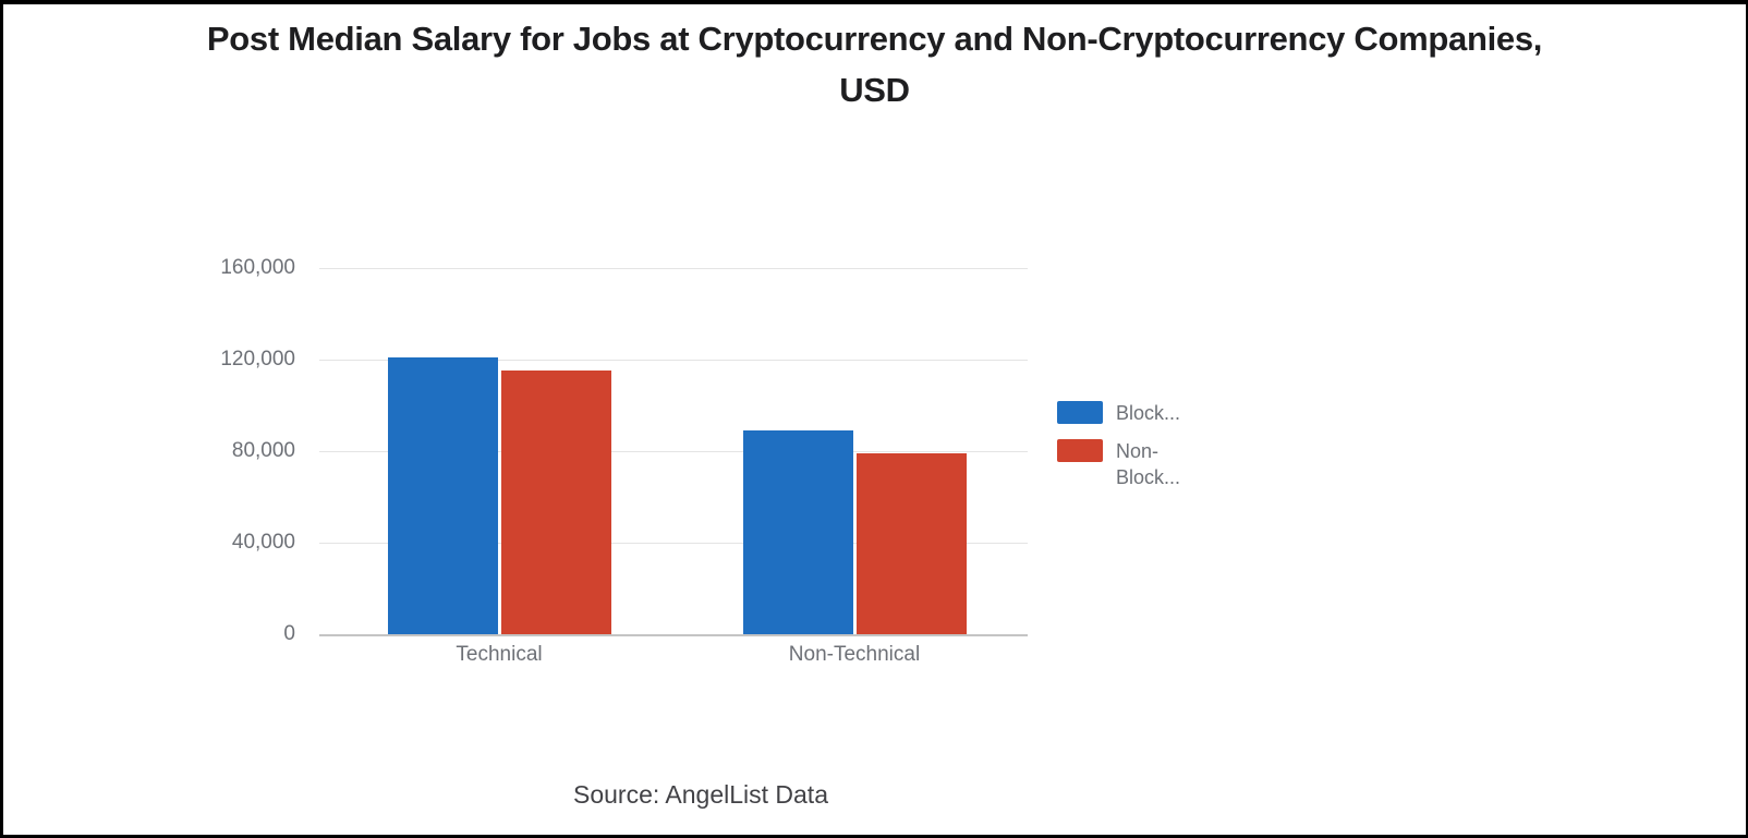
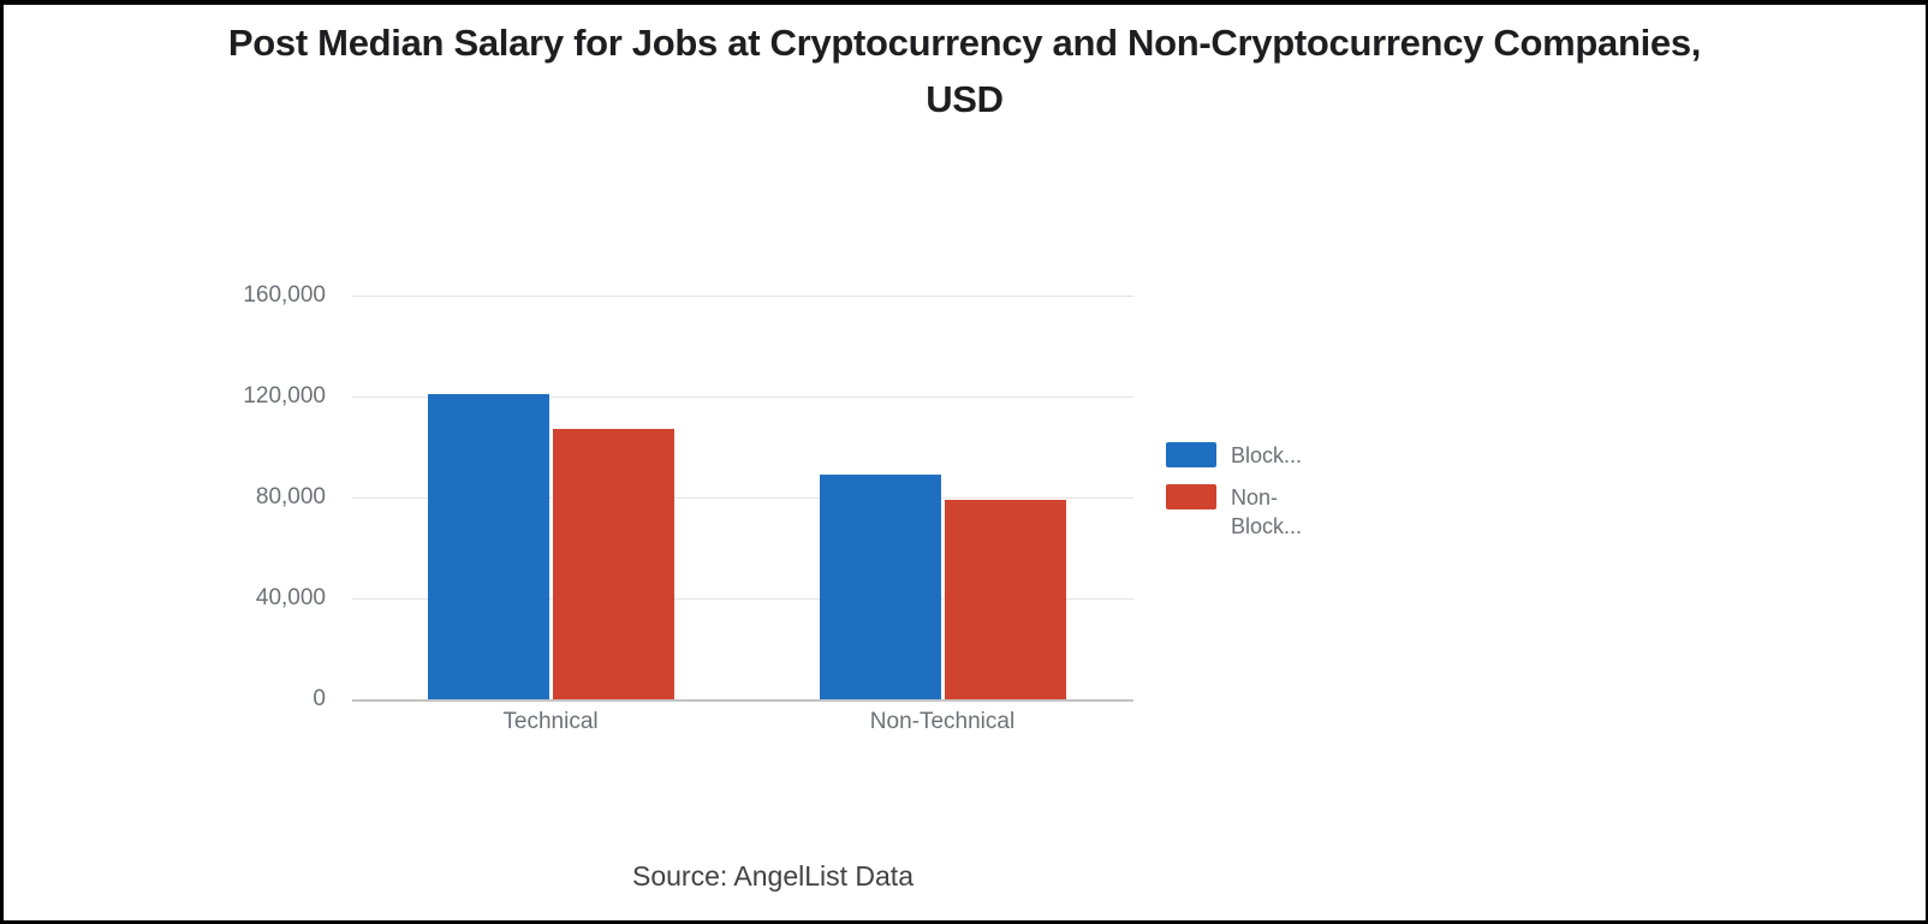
Non-Block.../Technical: 115000 -> 107000
